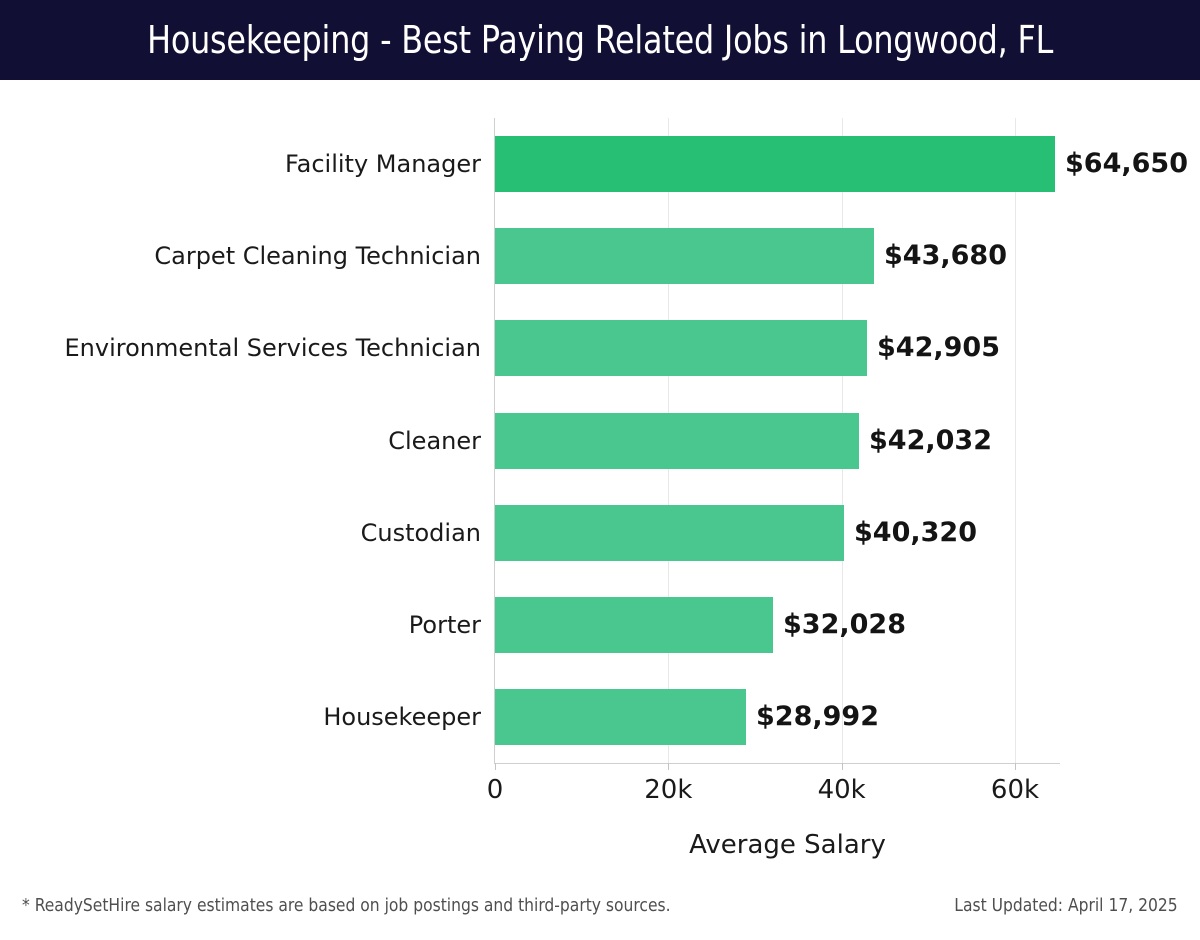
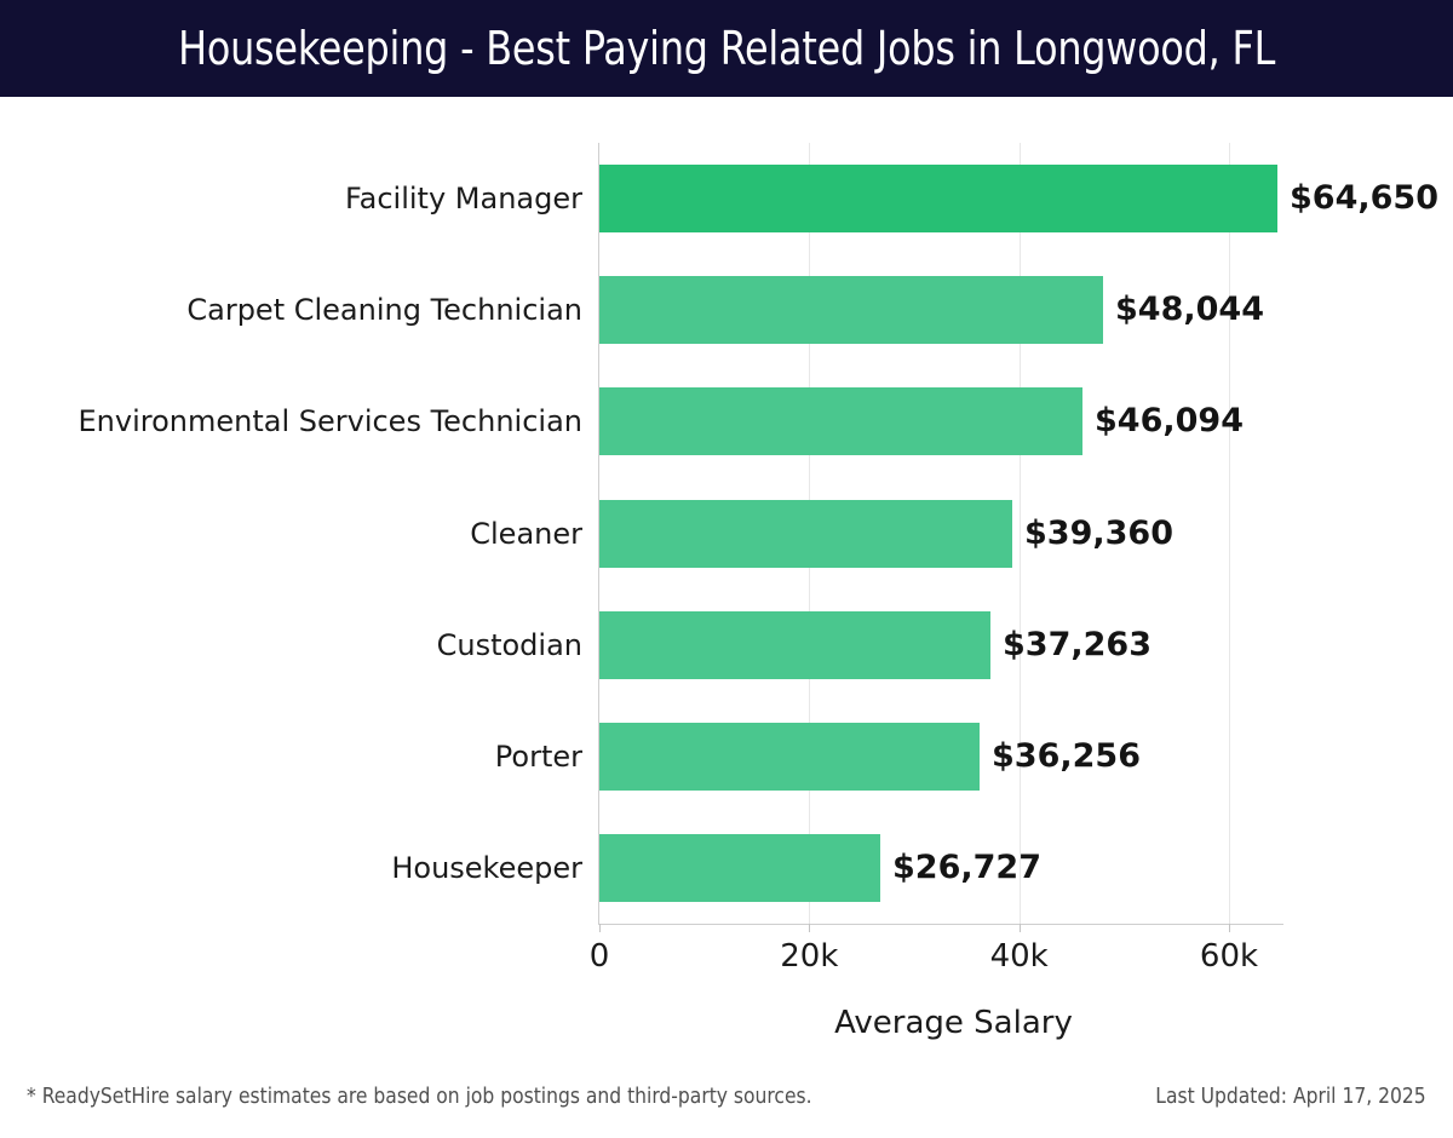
Carpet Cleaning Technician: $43,680 -> $48,044
Environmental Services Technician: $42,905 -> $46,094
Cleaner: $42,032 -> $39,360
Custodian: $40,320 -> $37,263
Porter: $32,028 -> $36,256
Housekeeper: $28,992 -> $26,727
